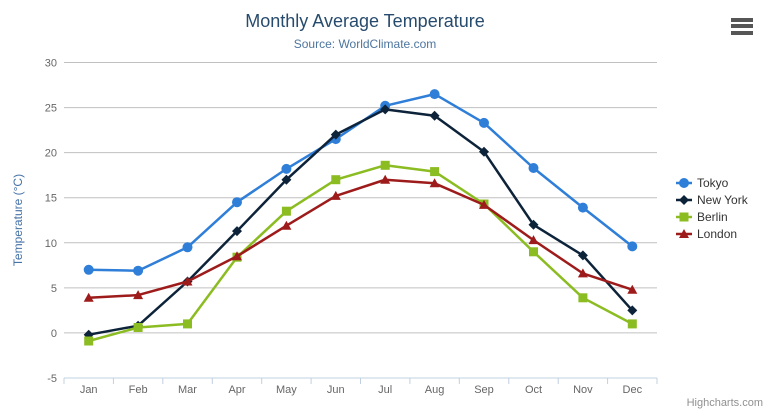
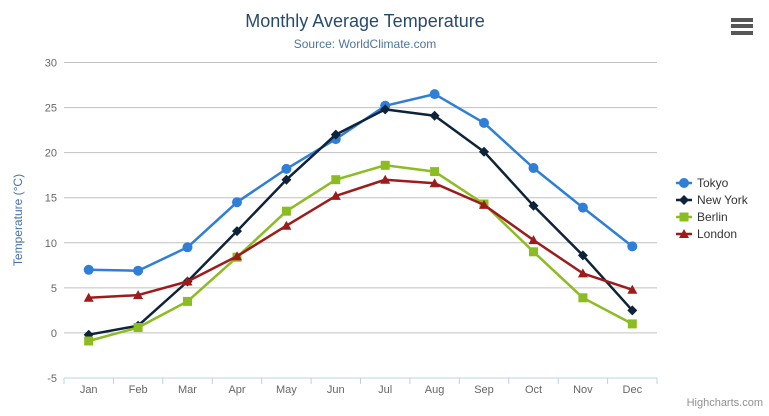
Berlin/Mar: 1 -> 4
New York/Oct: 12 -> 14
